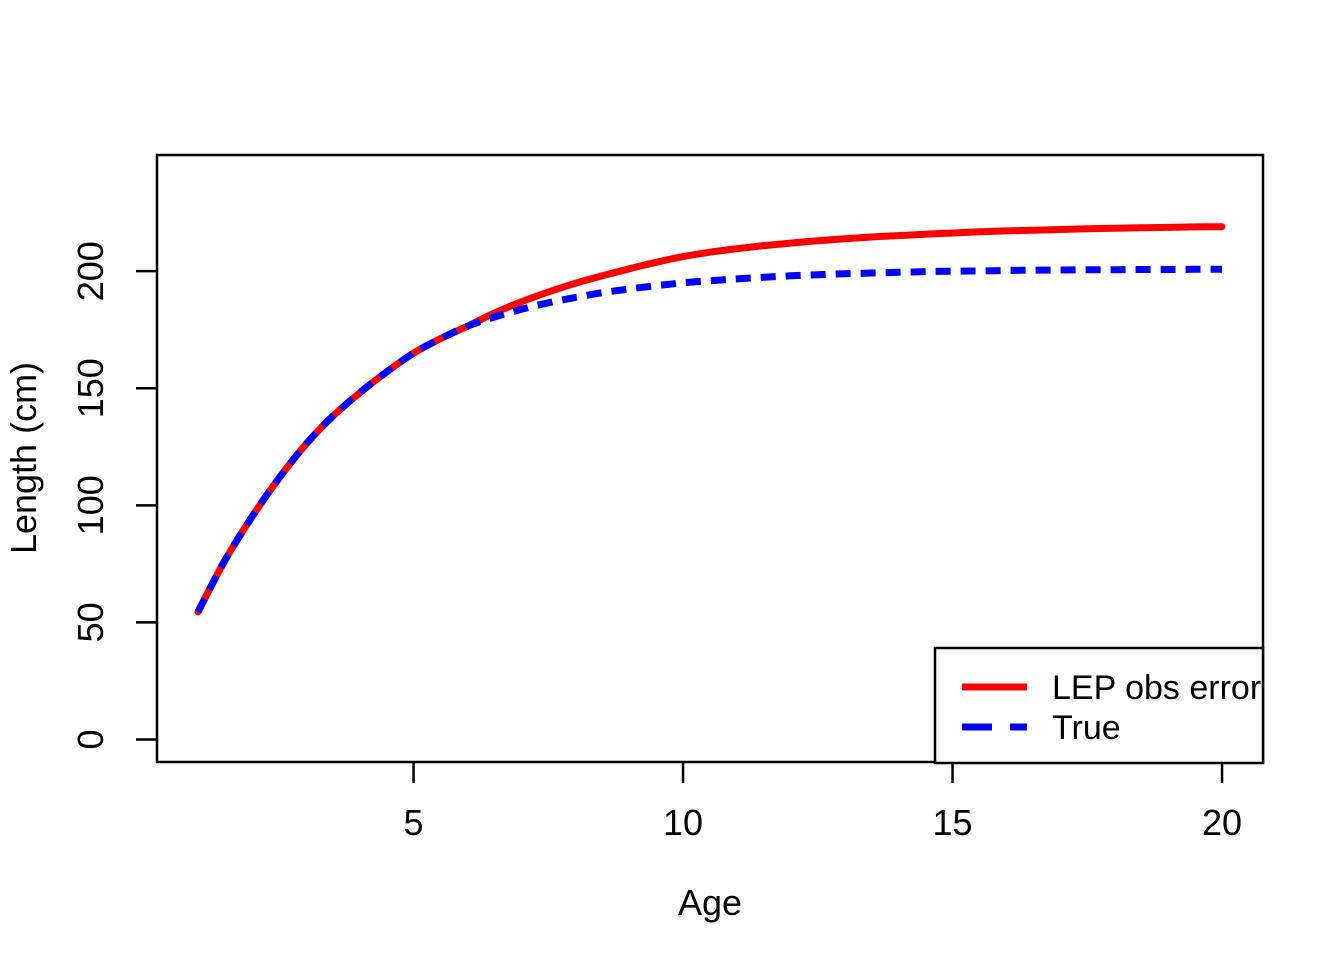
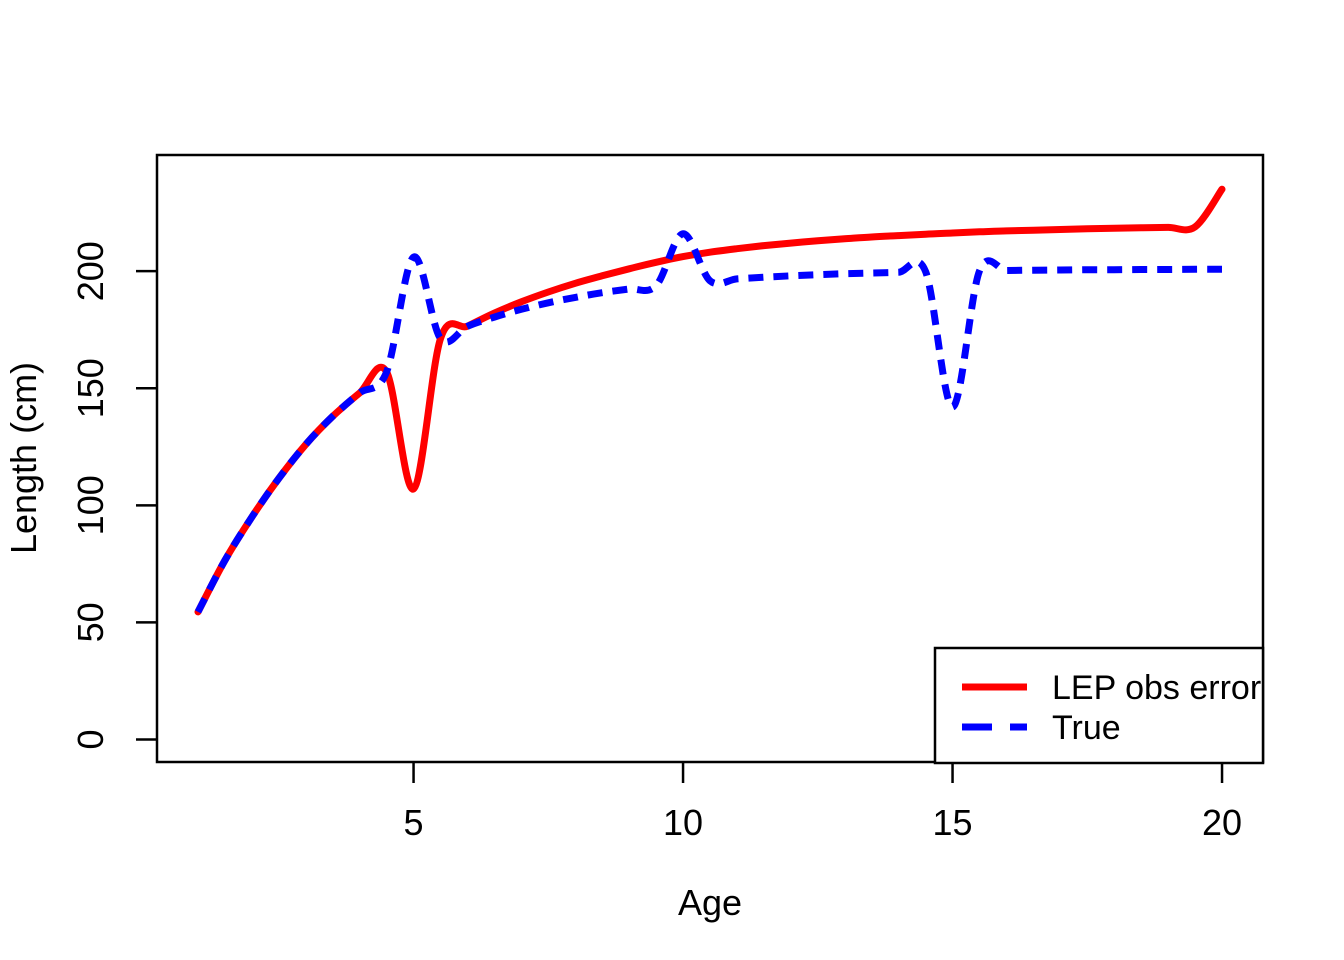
LEP obs error/5: 165 -> 107
True/5: 165 -> 206
True/10: 195 -> 216
True/15: 200 -> 142
LEP obs error/20: 219 -> 235
